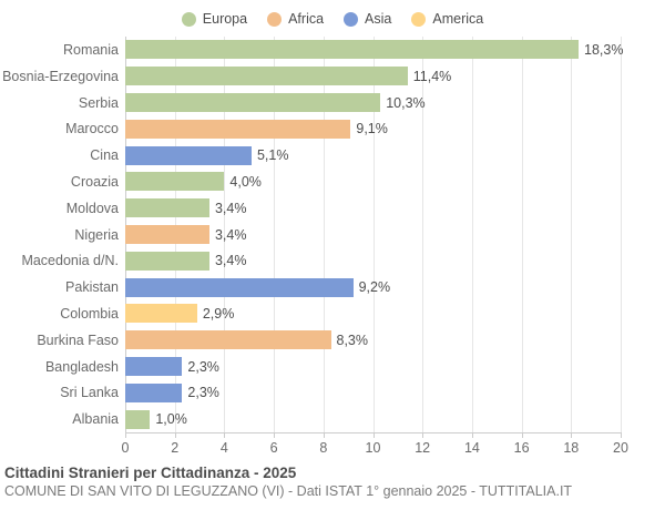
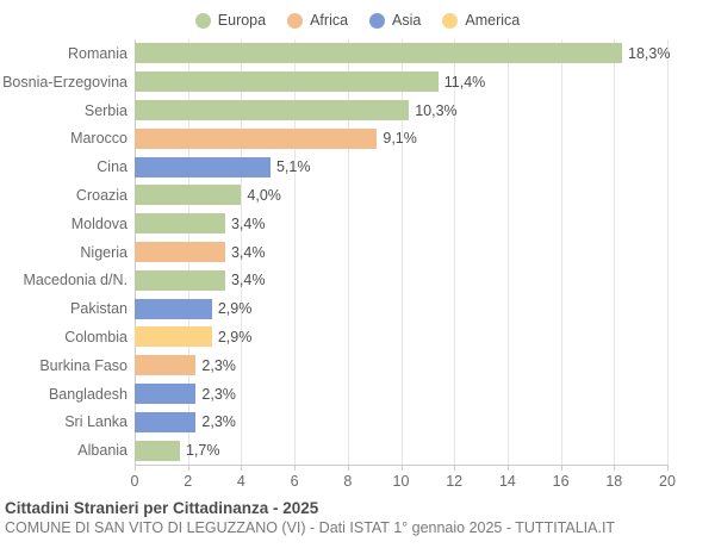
Pakistan: 9,2% -> 2,9%
Burkina Faso: 8,3% -> 2,3%
Albania: 1,0% -> 1,7%
